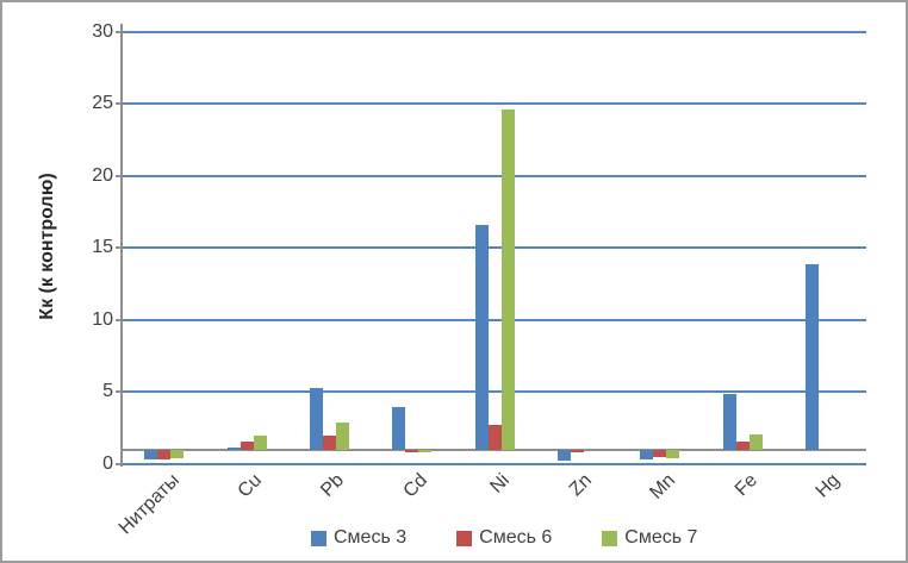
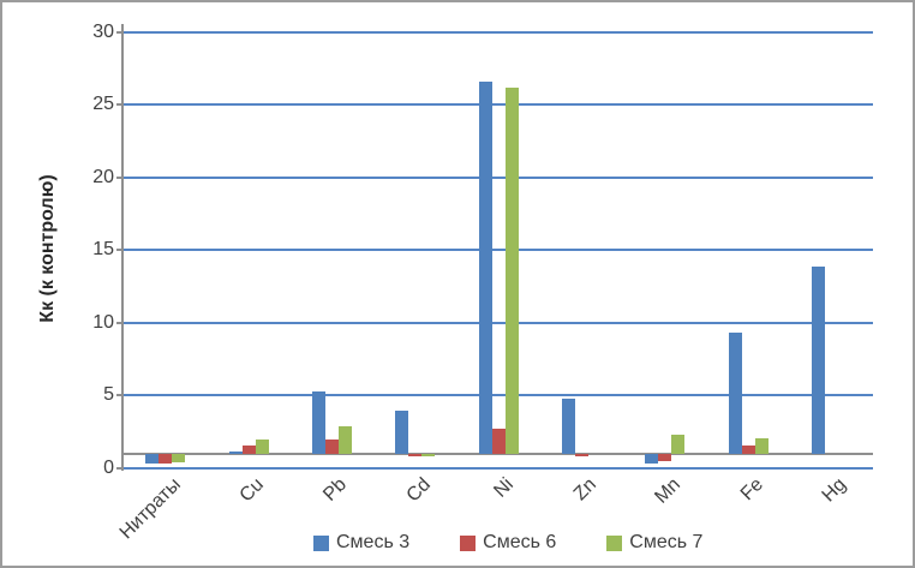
Смесь 3/Ni: 16.6 -> 26.6
Смесь 7/Ni: 24.6 -> 26.2
Смесь 3/Zn: 0.2 -> 4.8
Смесь 7/Mn: 0.4 -> 2.3
Смесь 3/Fe: 4.9 -> 9.3
